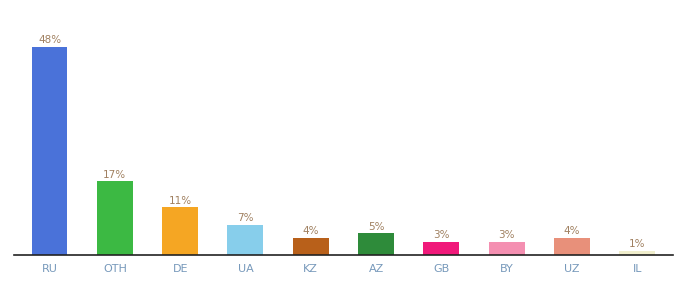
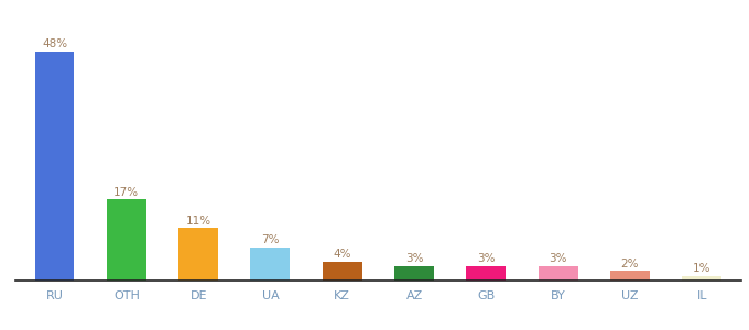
AZ: 5% -> 3%
UZ: 4% -> 2%
